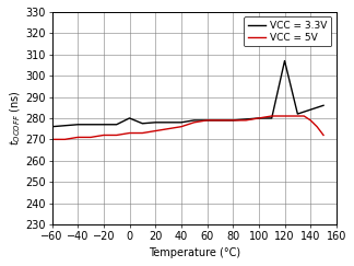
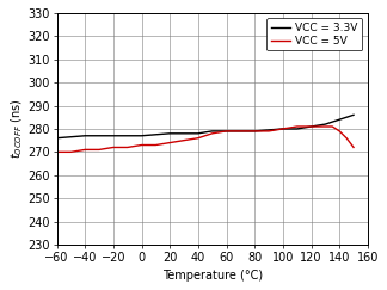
VCC = 3.3V/0: 280 -> 277
VCC = 3.3V/120: 307 -> 281
